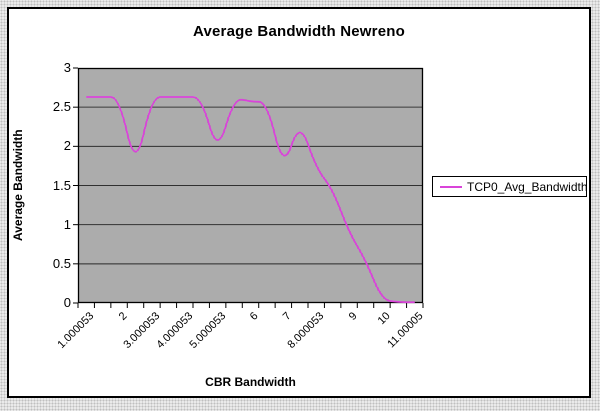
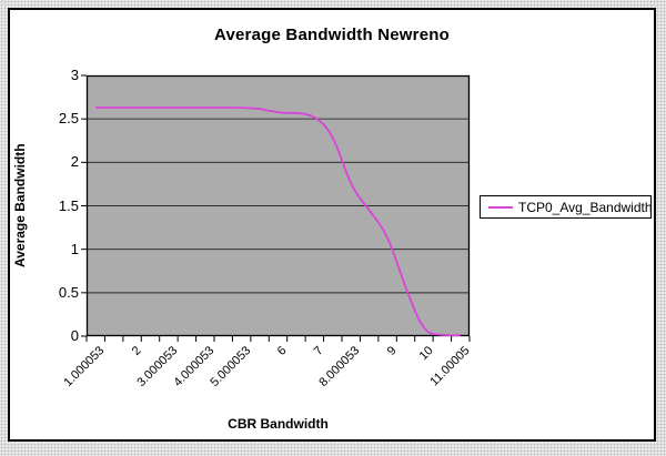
2.5: 1.7 -> 2.6
5.000053: 1.9 -> 2.6
7: 1.7 -> 2.5
9: 0.9 -> 1.2
